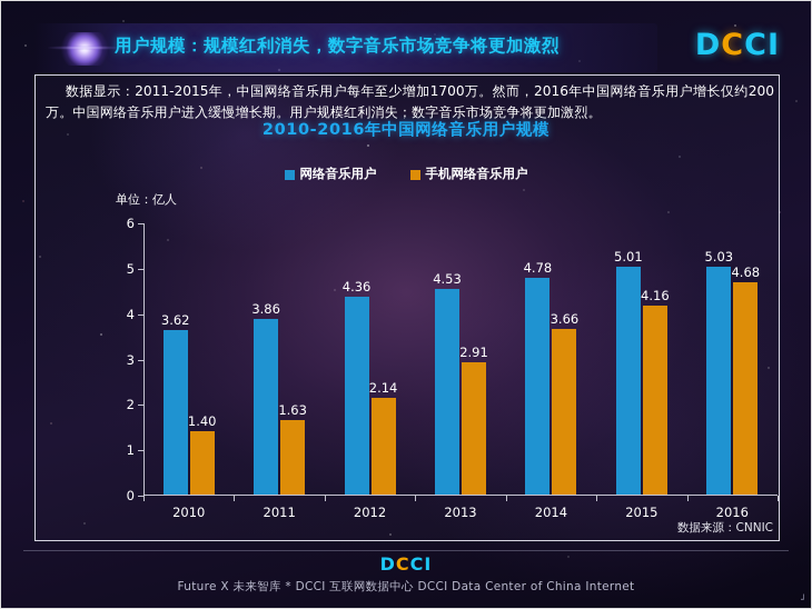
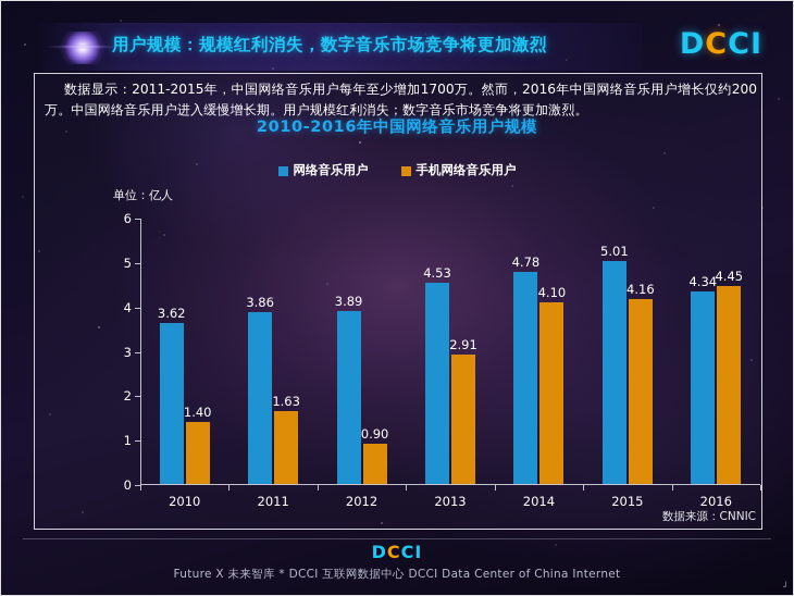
网络音乐用户/2012: 4.36 -> 3.89
手机网络音乐用户/2012: 2.14 -> 0.90
手机网络音乐用户/2014: 3.66 -> 4.10
网络音乐用户/2016: 5.03 -> 4.34
手机网络音乐用户/2016: 4.68 -> 4.45
